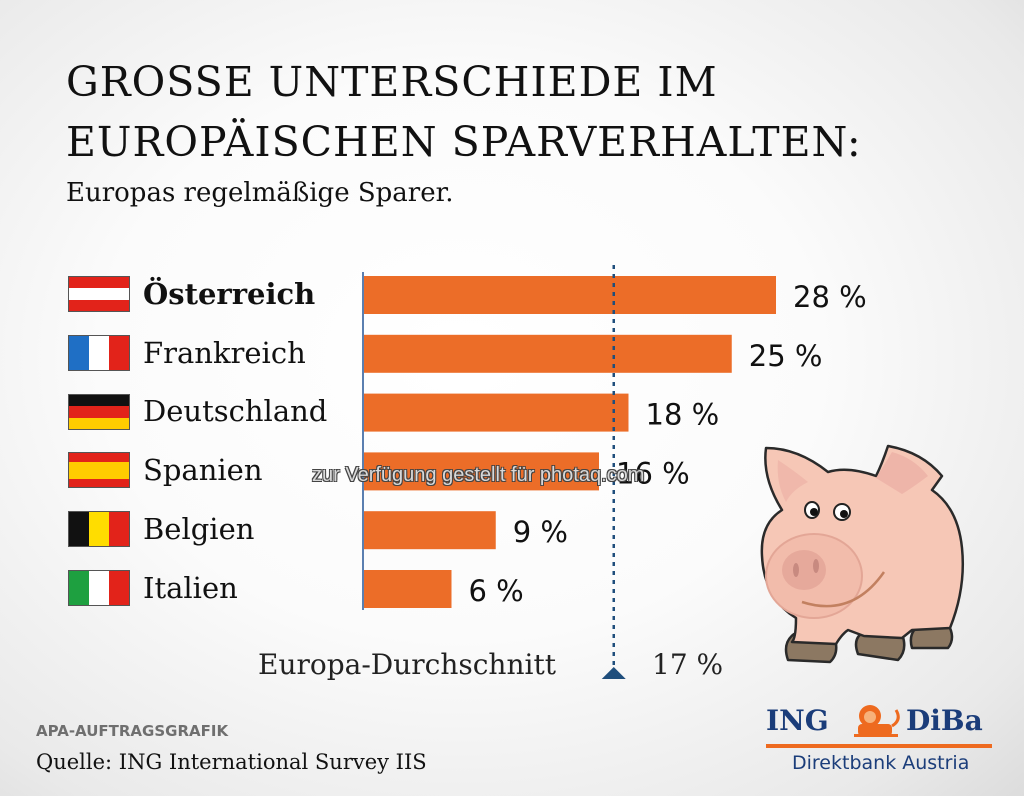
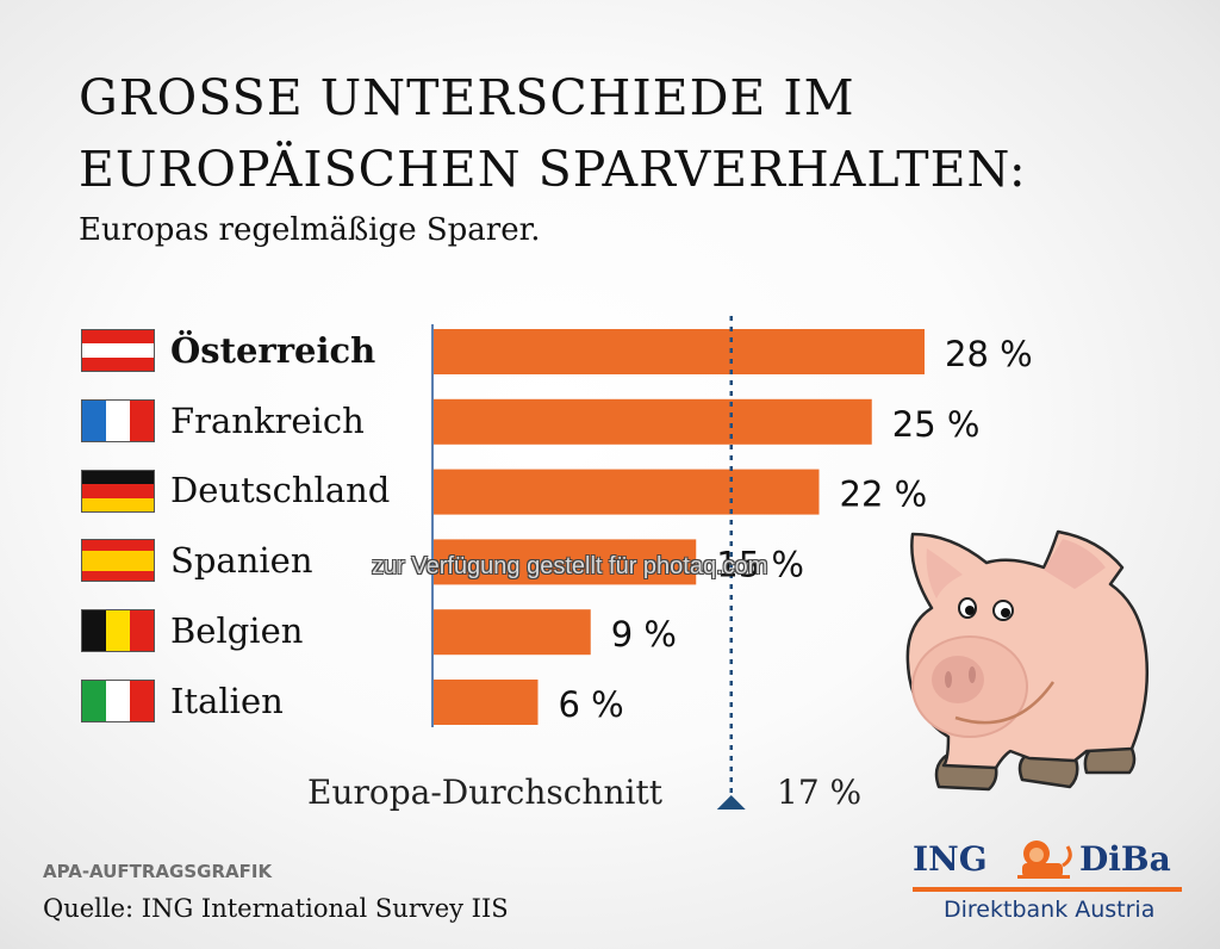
Deutschland: 18 -> 22
Spanien: 16 -> 15
